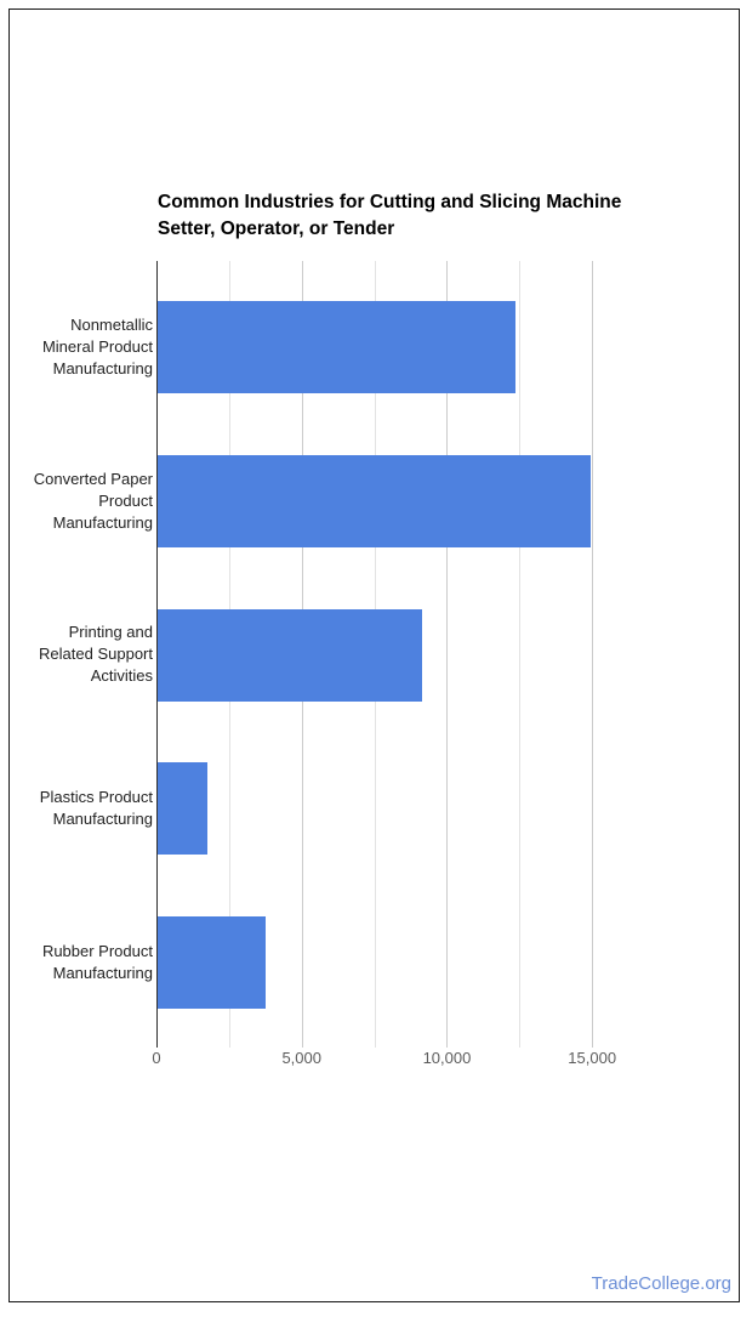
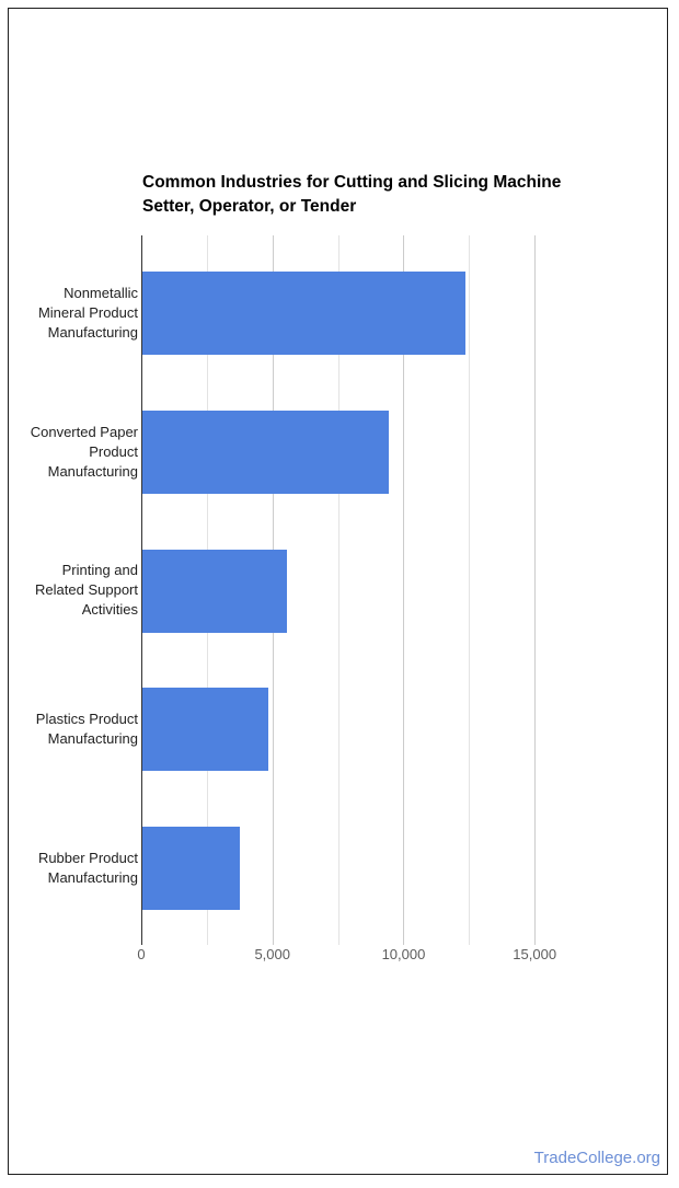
Converted Paper Product Manufacturing: 14900 -> 9400
Printing and Related Support Activities: 9100 -> 5500
Plastics Product Manufacturing: 1700 -> 4800
